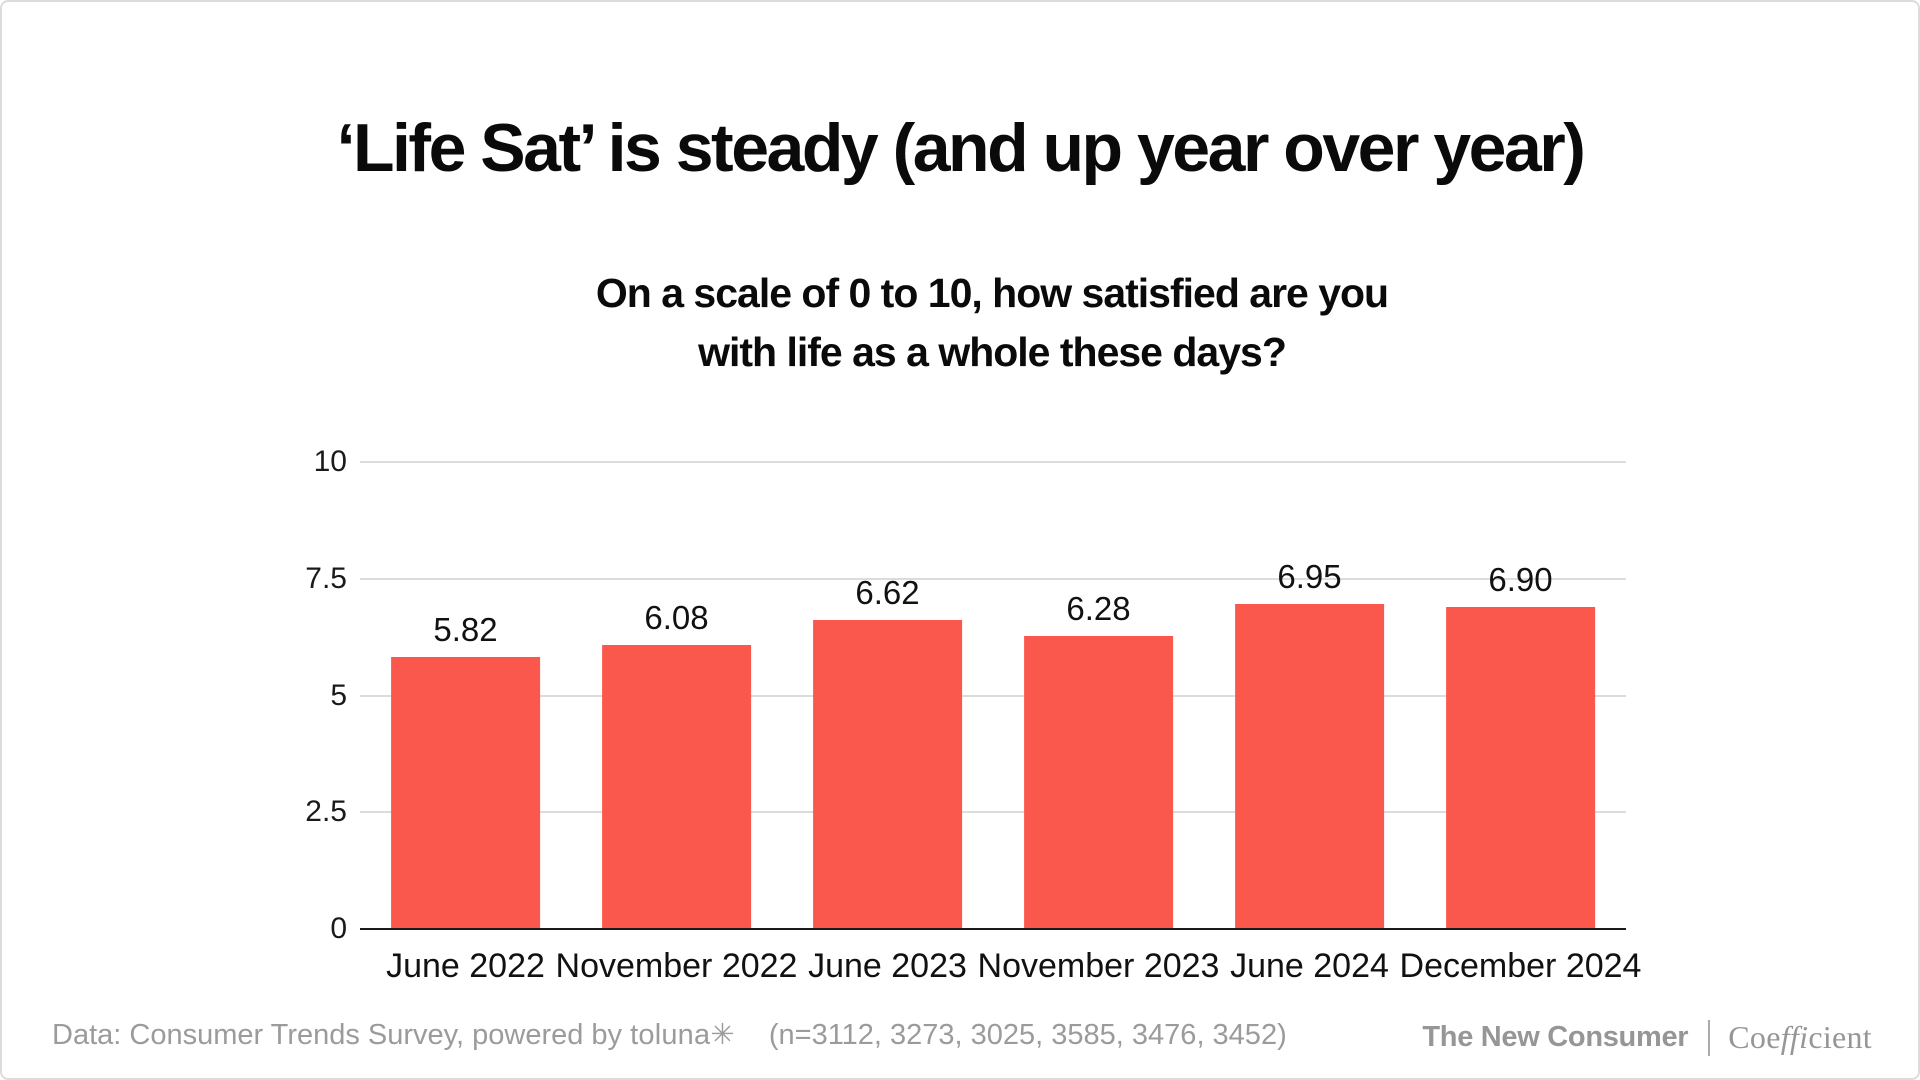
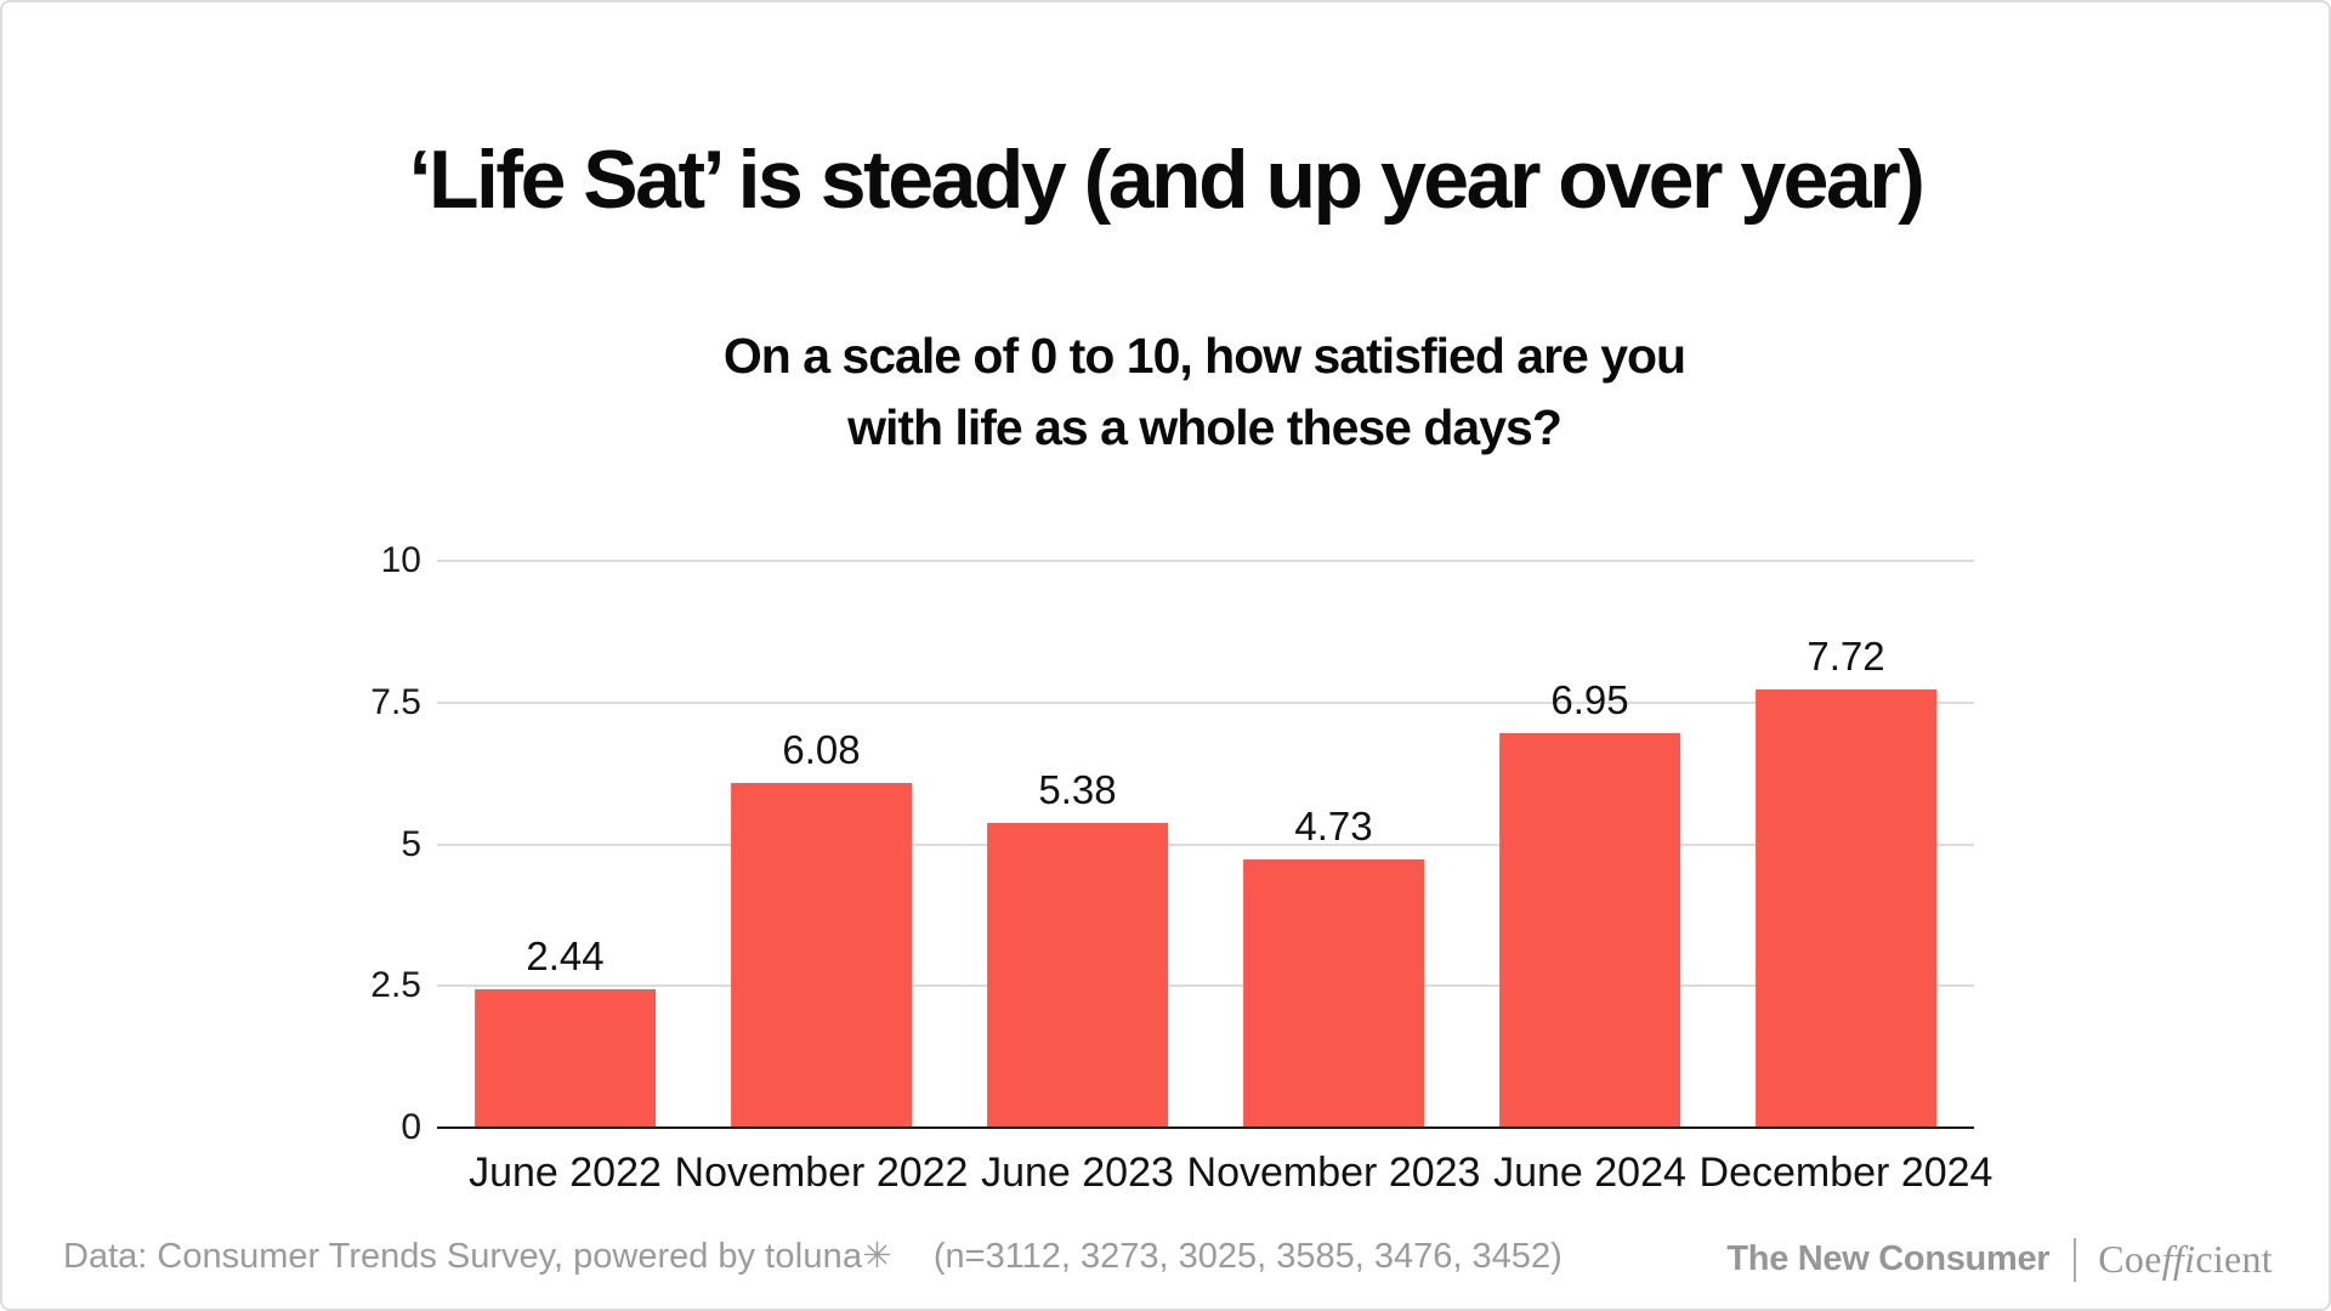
June 2022: 5.82 -> 2.44
June 2023: 6.62 -> 5.38
November 2023: 6.28 -> 4.73
December 2024: 6.90 -> 7.72
